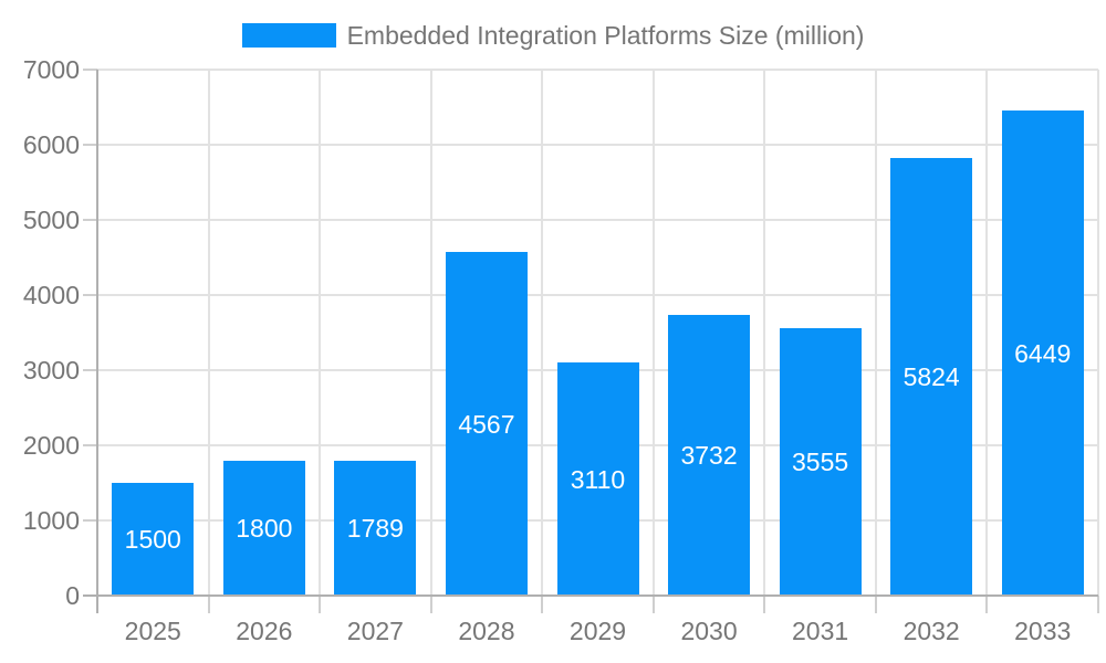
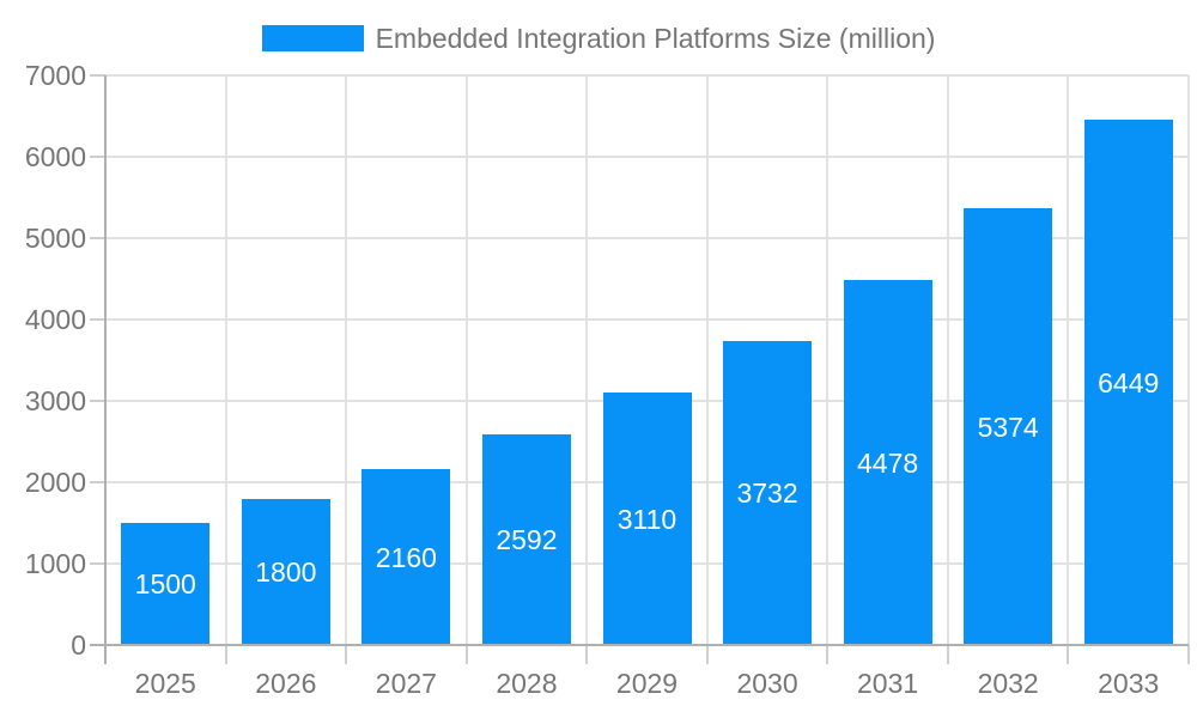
2027: 1789 -> 2160
2028: 4567 -> 2592
2031: 3555 -> 4478
2032: 5824 -> 5374
